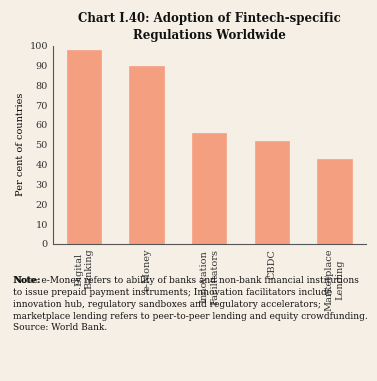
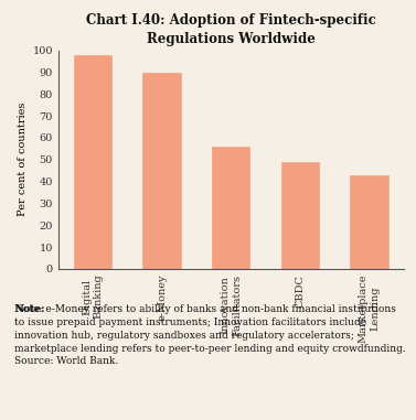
CBDC: 52 -> 49
